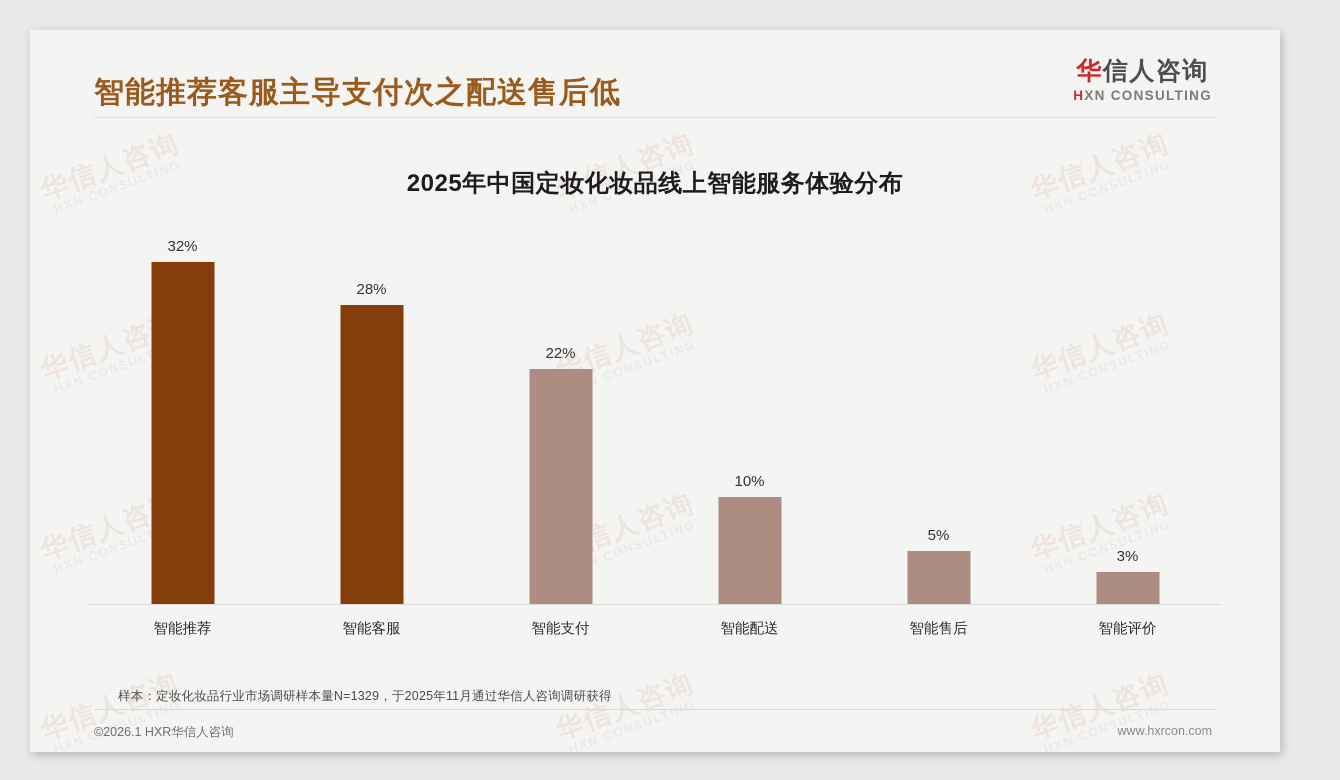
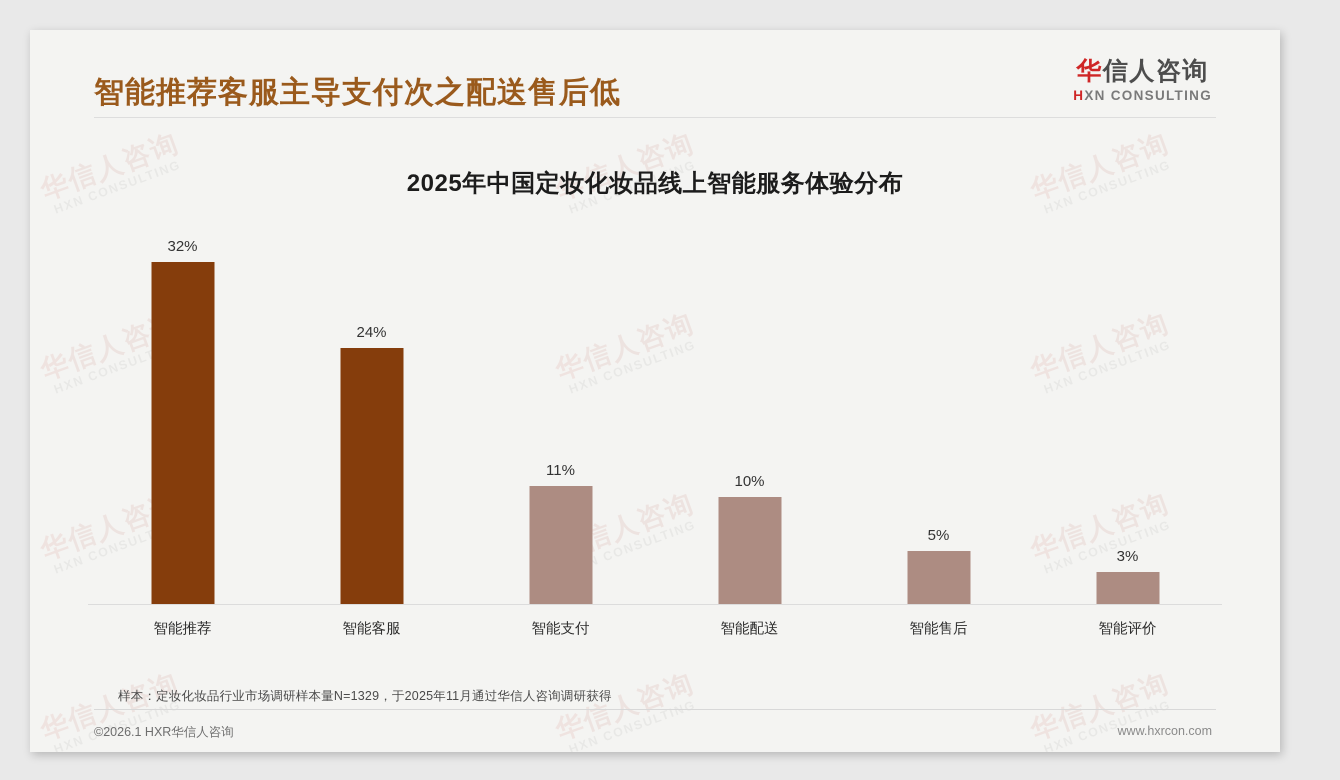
智能客服: 28% -> 24%
智能支付: 22% -> 11%
